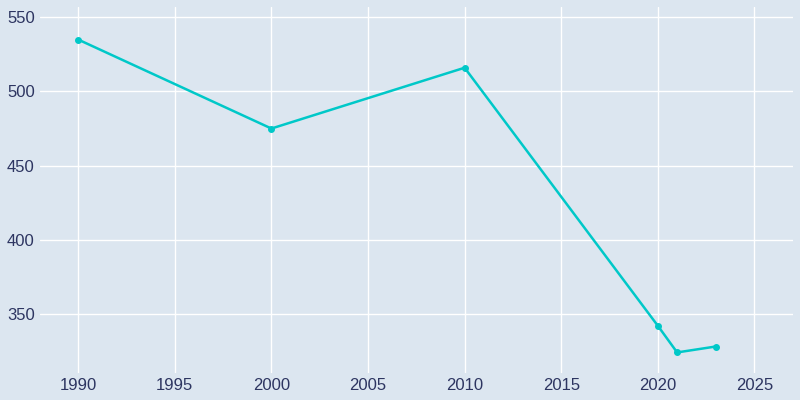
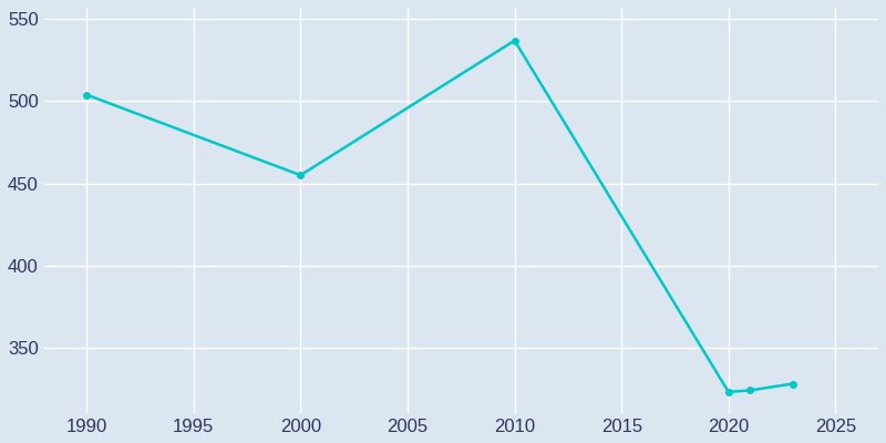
1990: 535 -> 504
2000: 475 -> 455
2010: 516 -> 537
2020: 342 -> 323
